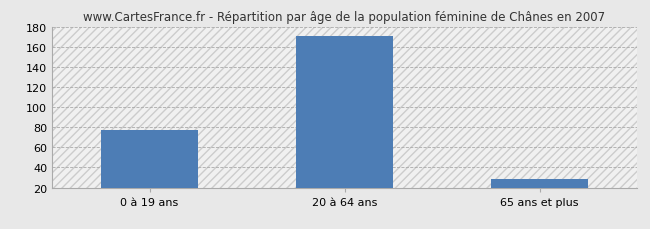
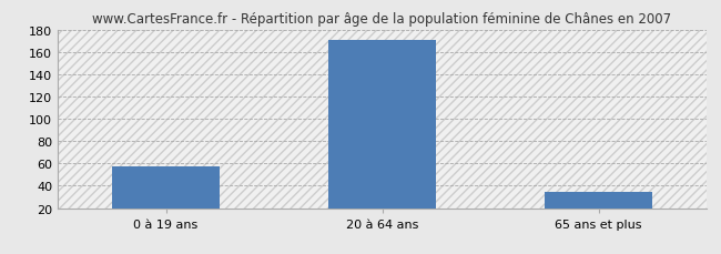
0 à 19 ans: 77 -> 57
65 ans et plus: 29 -> 35
